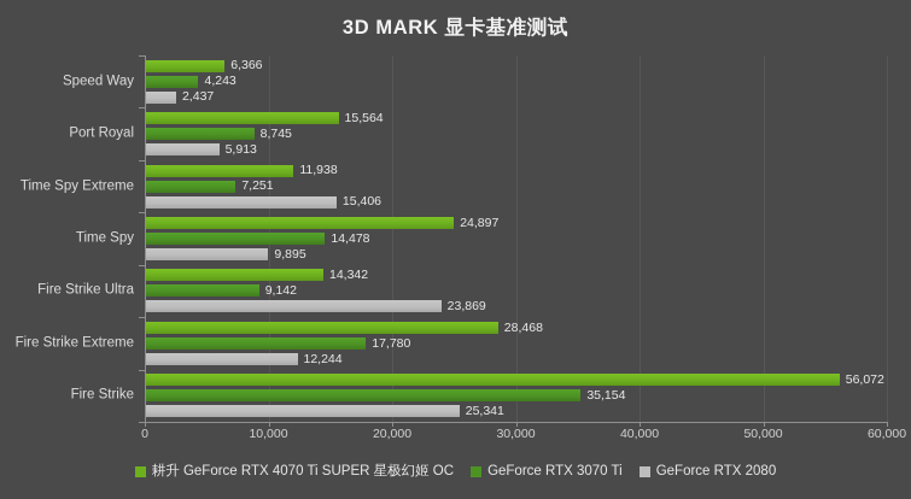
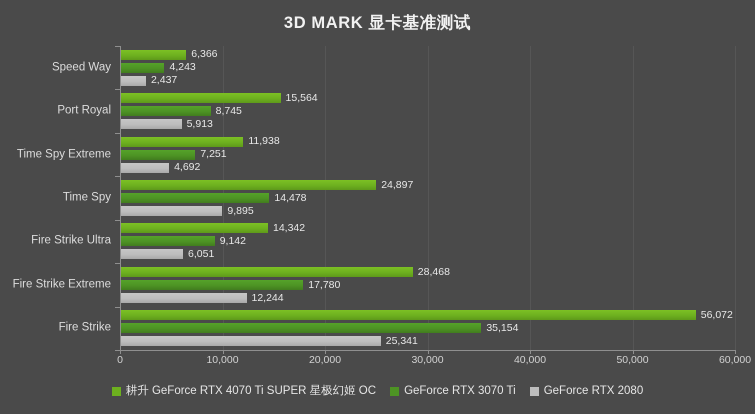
GeForce RTX 2080/Time Spy Extreme: 15,406 -> 4,692
GeForce RTX 2080/Fire Strike Ultra: 23,869 -> 6,051
